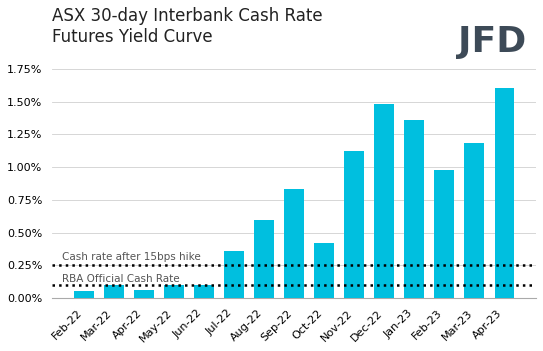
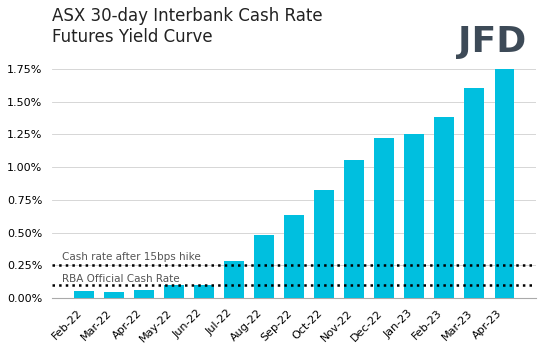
Mar-22: 0.10% -> 0.04%
Jul-22: 0.36% -> 0.28%
Aug-22: 0.60% -> 0.48%
Sep-22: 0.83% -> 0.64%
Oct-22: 0.42% -> 0.82%
Nov-22: 1.12% -> 1.05%
Dec-22: 1.48% -> 1.22%
Jan-23: 1.36% -> 1.25%
Feb-23: 0.98% -> 1.38%
Mar-23: 1.18% -> 1.60%
Apr-23: 1.60% -> 1.75%
